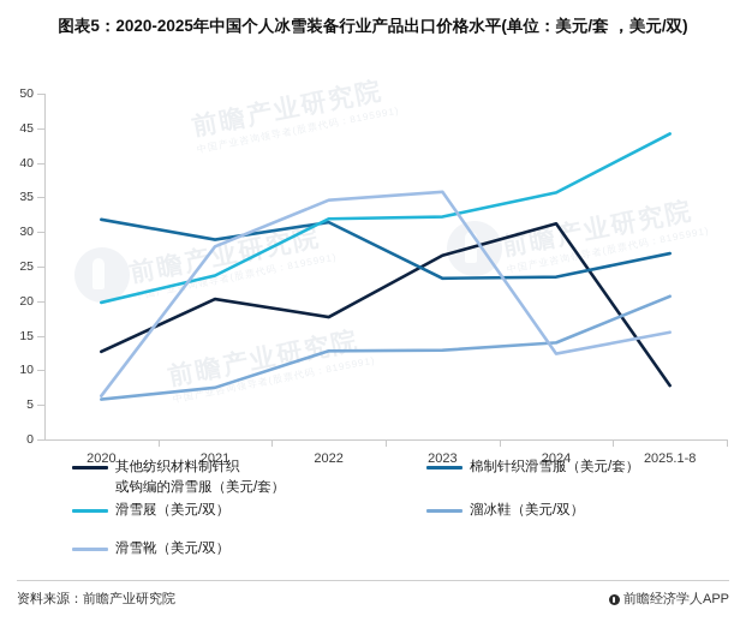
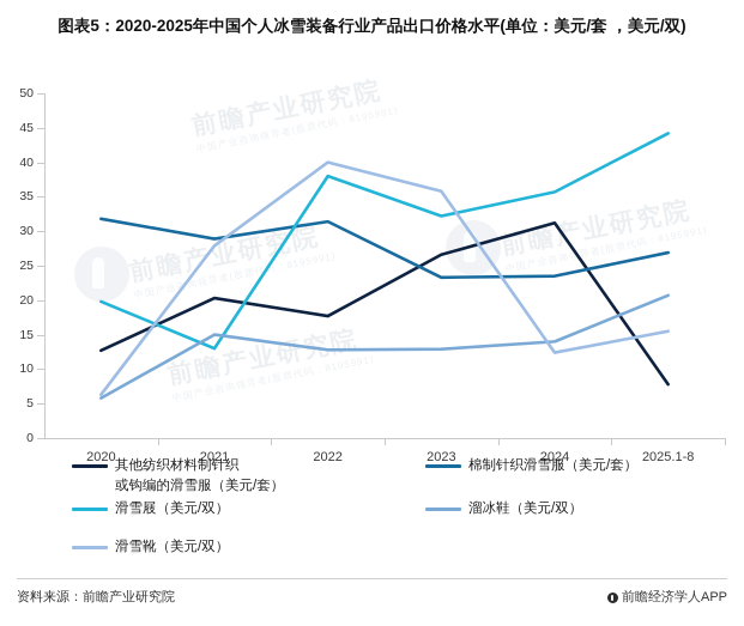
滑雪屐（美元/双）/2021: 24 -> 13
溜冰鞋（美元/双）/2021: 8 -> 15
滑雪屐（美元/双）/2022: 32 -> 38
滑雪靴（美元/双）/2022: 35 -> 40
